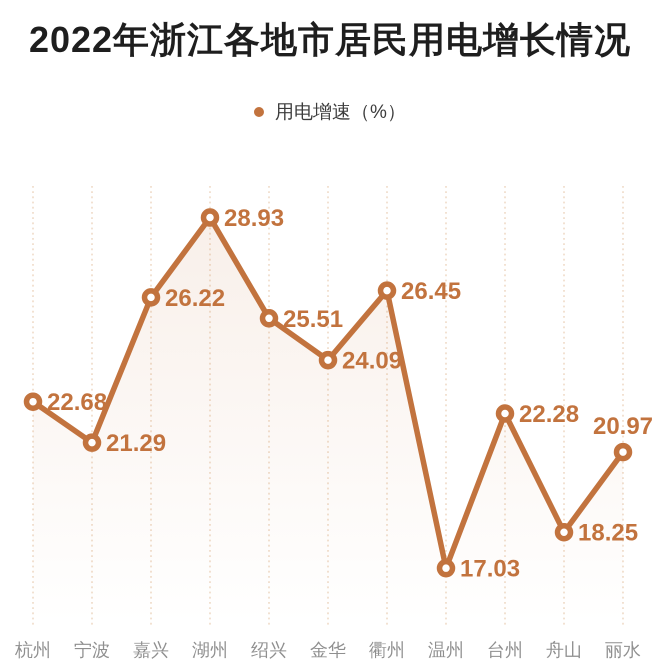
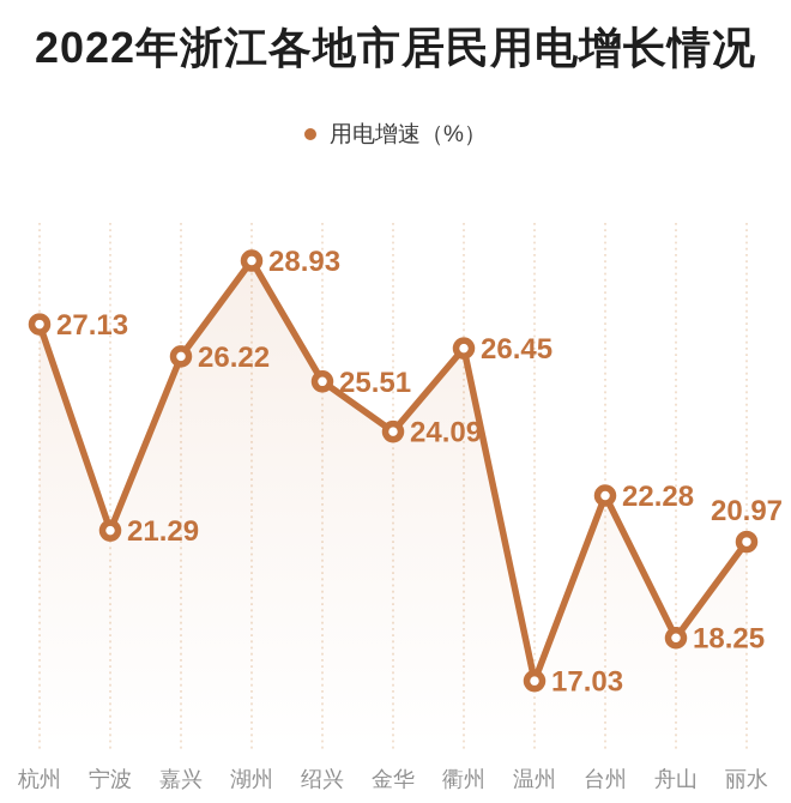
杭州: 22.68 -> 27.13
